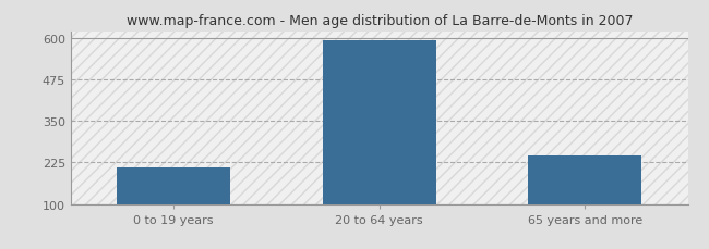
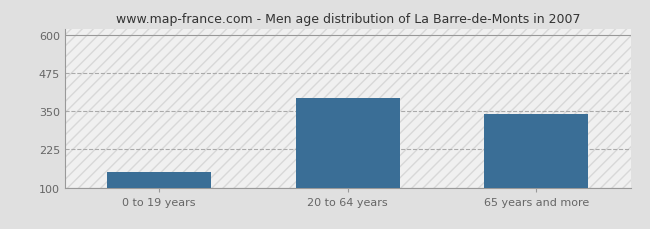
0 to 19 years: 210 -> 150
20 to 64 years: 592 -> 395
65 years and more: 245 -> 340
